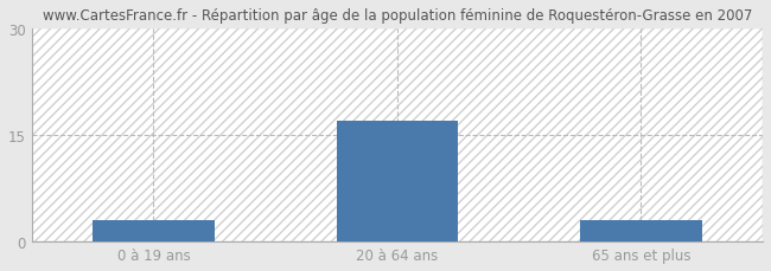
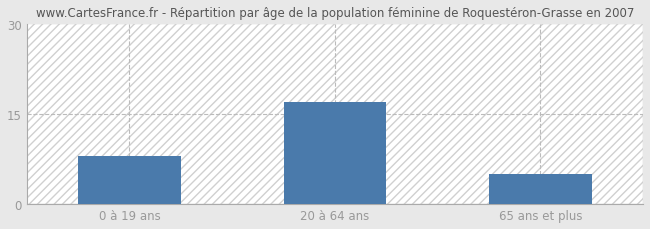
0 à 19 ans: 3 -> 8
65 ans et plus: 3 -> 5
